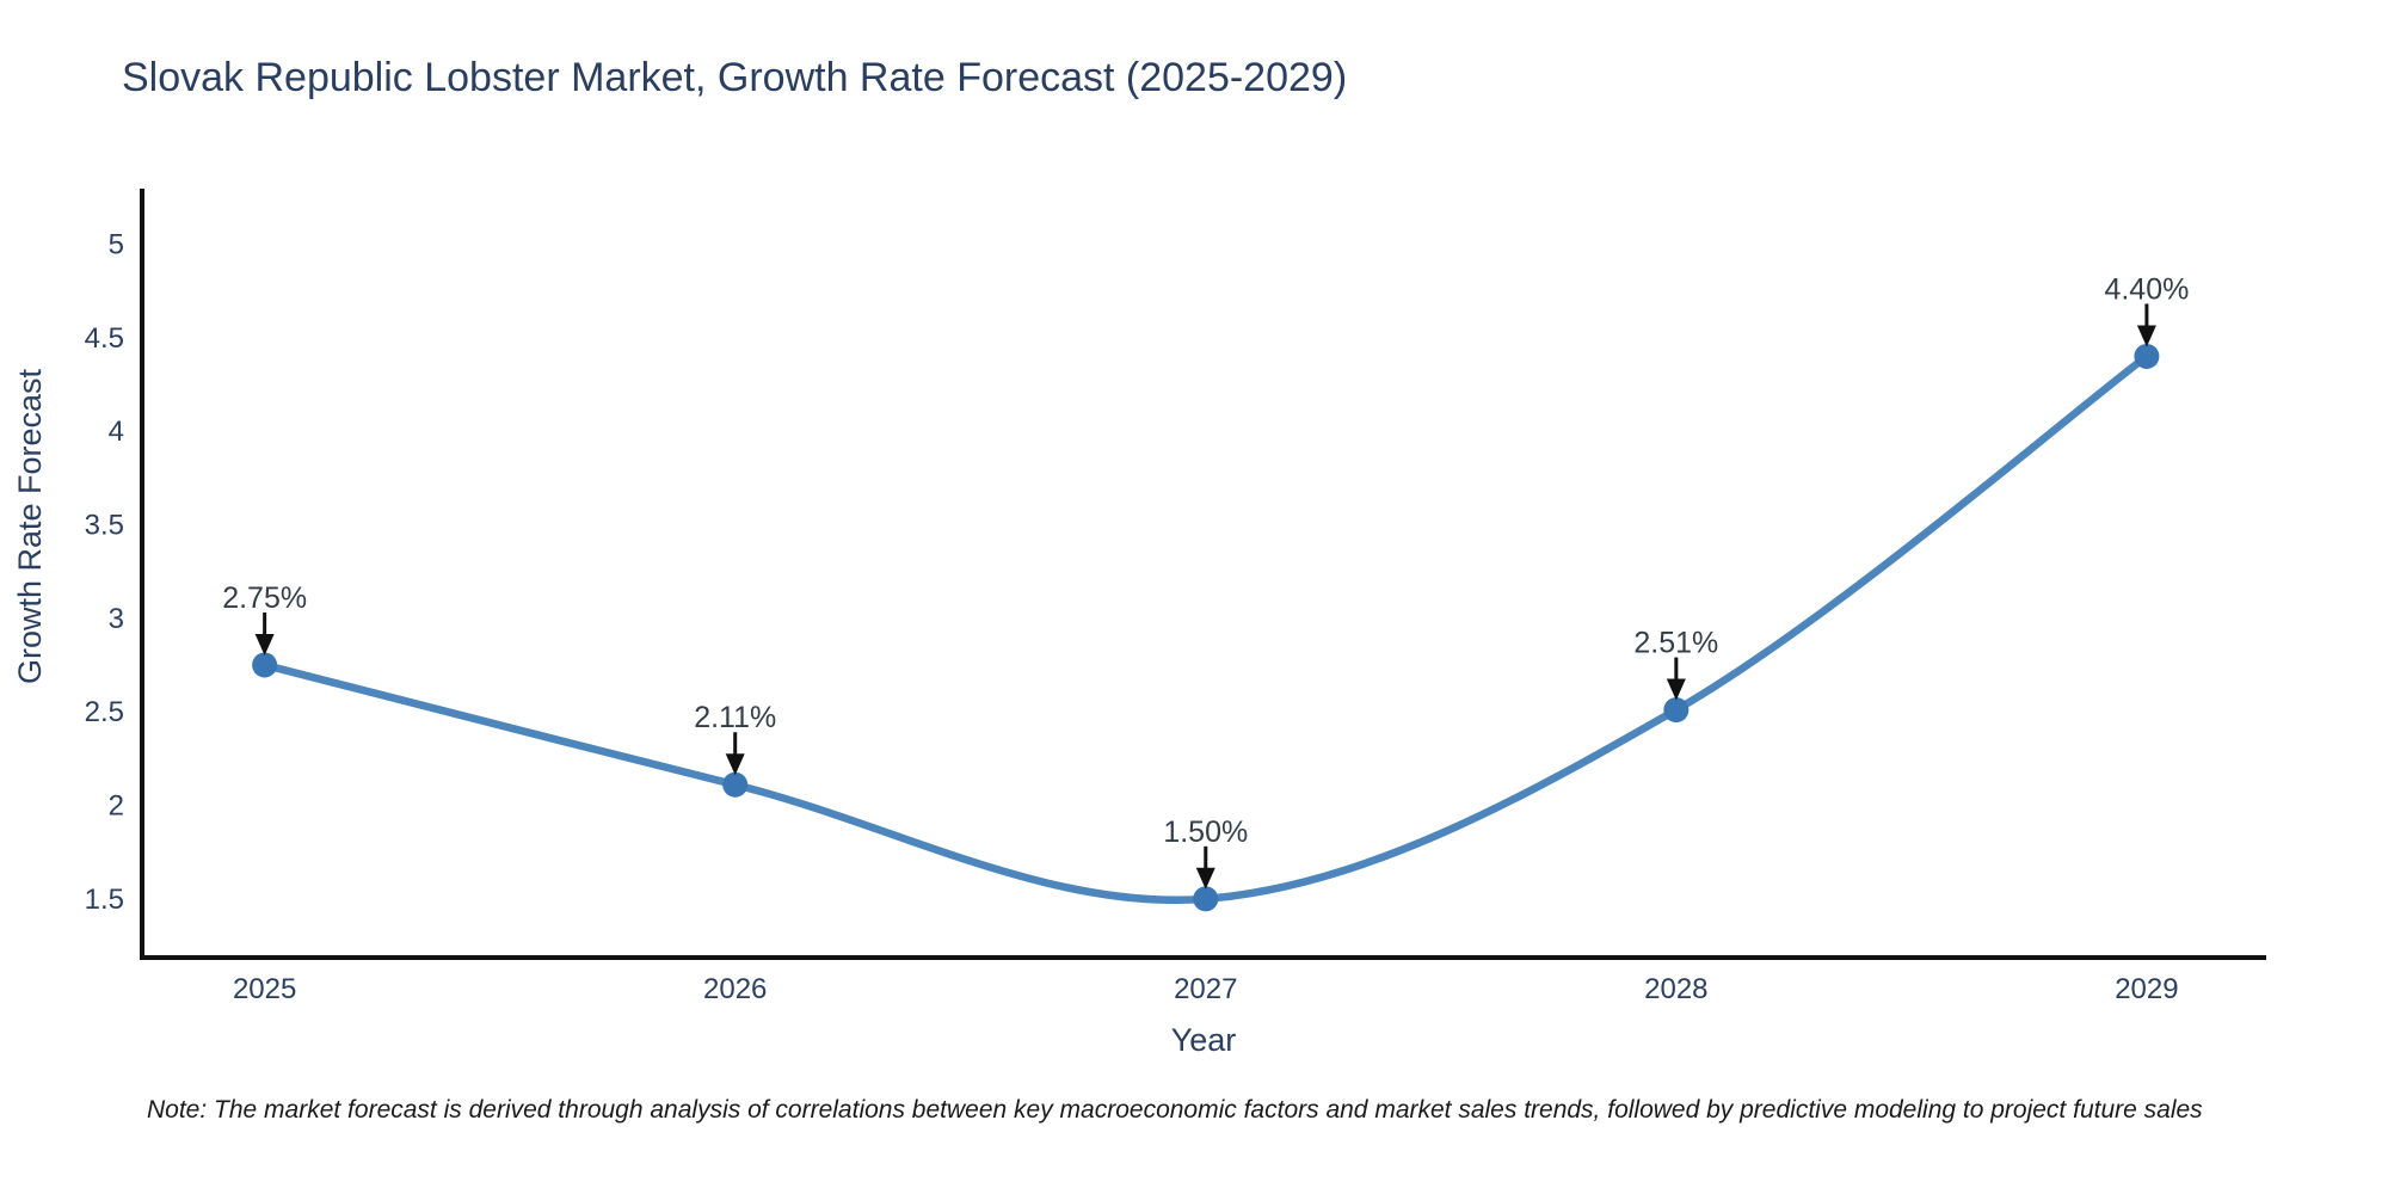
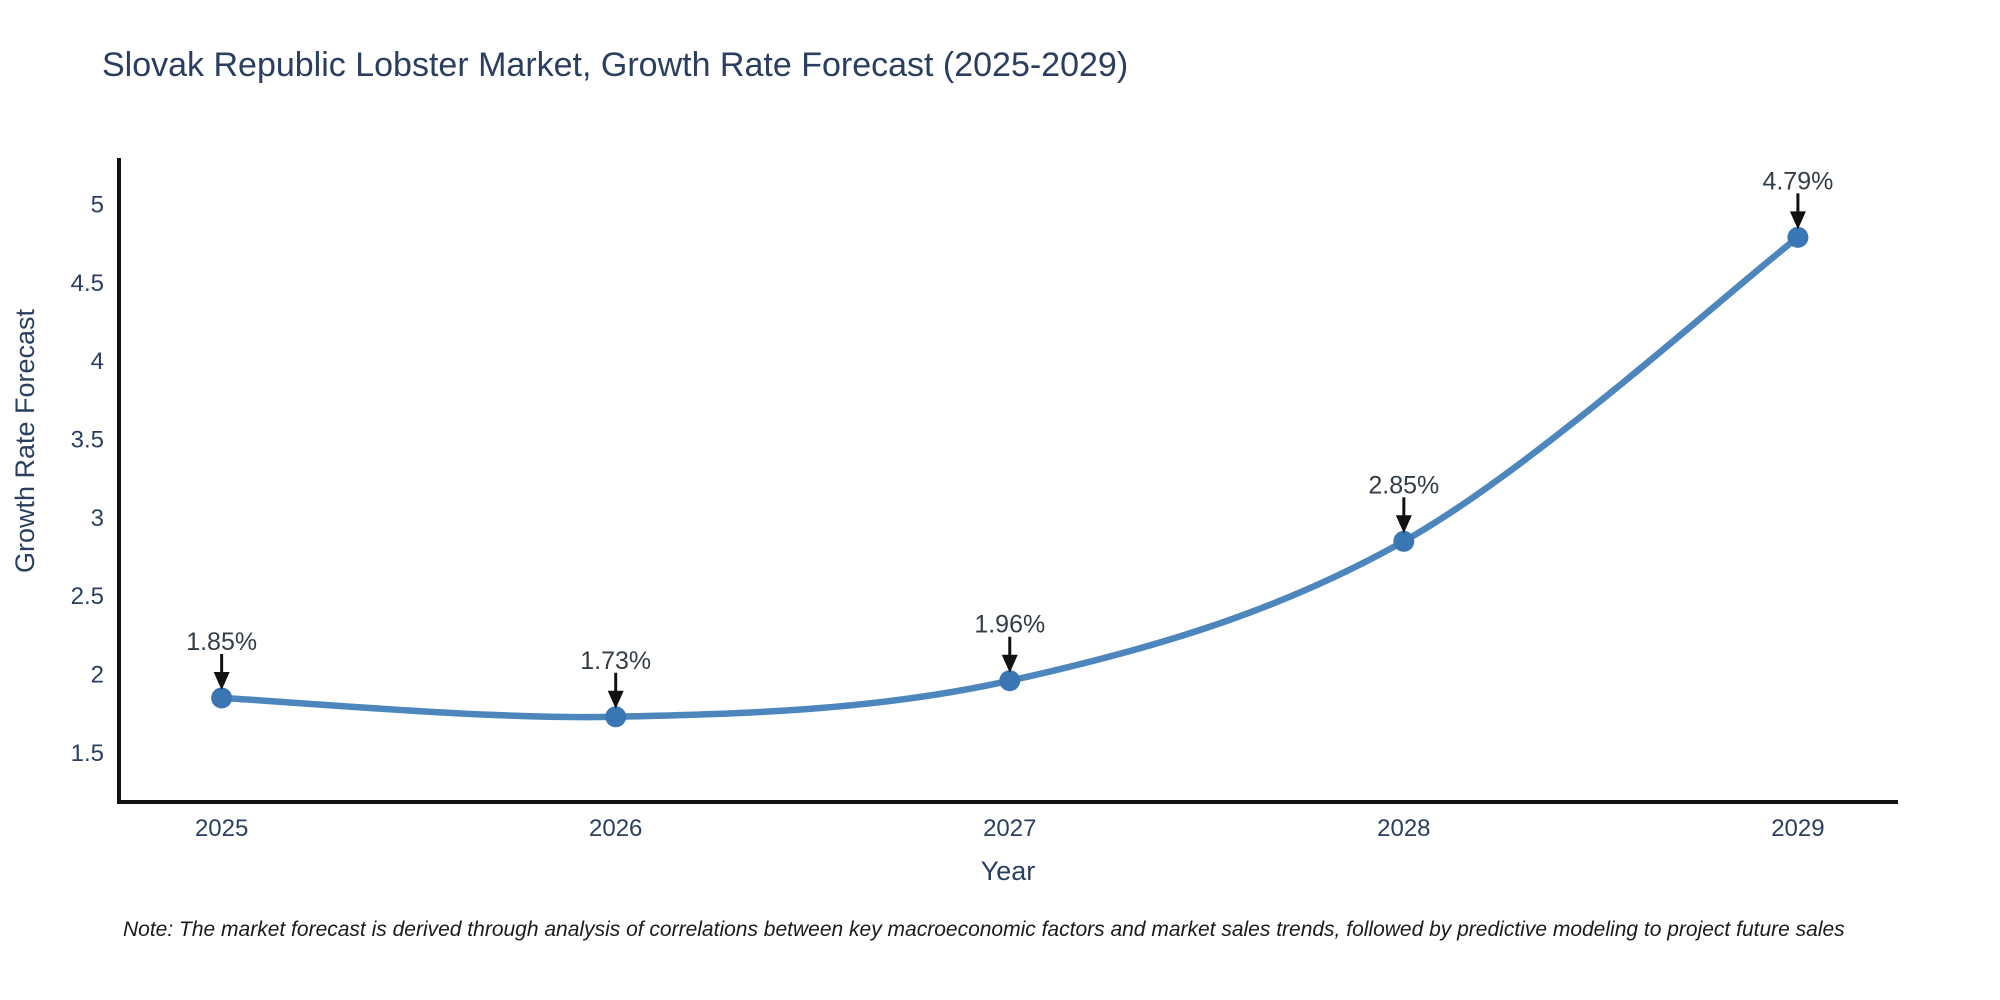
2025: 2.75% -> 1.85%
2026: 2.11% -> 1.73%
2027: 1.50% -> 1.96%
2028: 2.51% -> 2.85%
2029: 4.40% -> 4.79%
